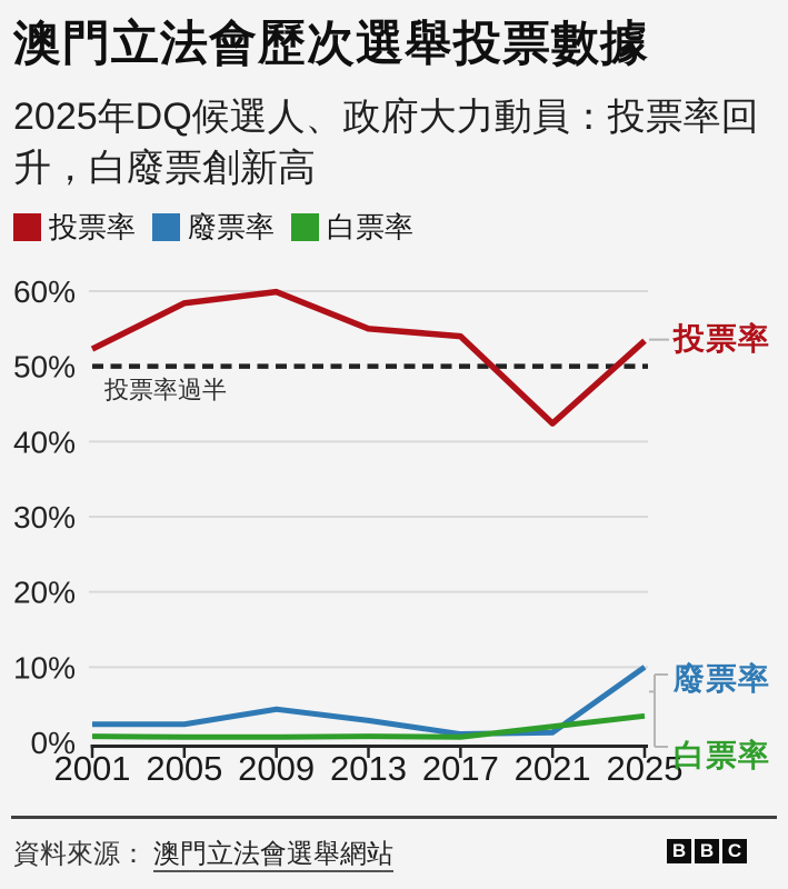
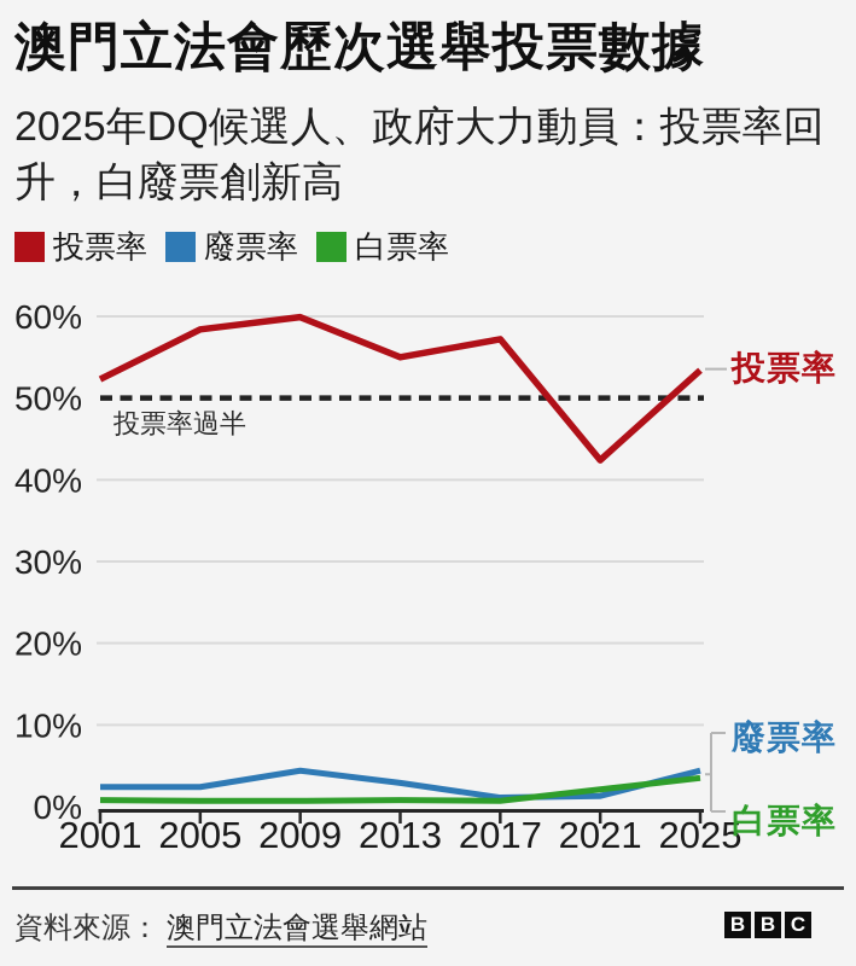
投票率/2017: 54% -> 57%
廢票率/2025: 10% -> 4%
